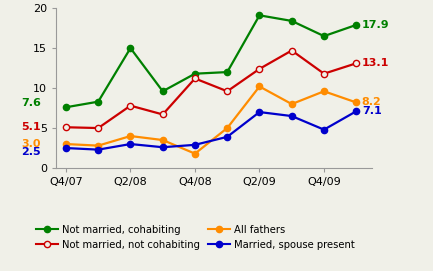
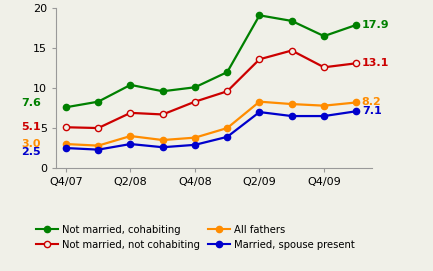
Not married, cohabiting/Q2/08: 15.0 -> 10.4
Not married, not cohabiting/Q2/08: 7.8 -> 6.9
Not married, cohabiting/Q4/08: 11.8 -> 10.1
Not married, not cohabiting/Q4/08: 11.2 -> 8.3
All fathers/Q4/08: 1.8 -> 3.8
Not married, not cohabiting/Q2/09: 12.4 -> 13.6
All fathers/Q2/09: 10.2 -> 8.3
Not married, not cohabiting/Q4/09: 11.8 -> 12.6
All fathers/Q4/09: 9.6 -> 7.8
Married, spouse present/Q4/09: 4.8 -> 6.5
